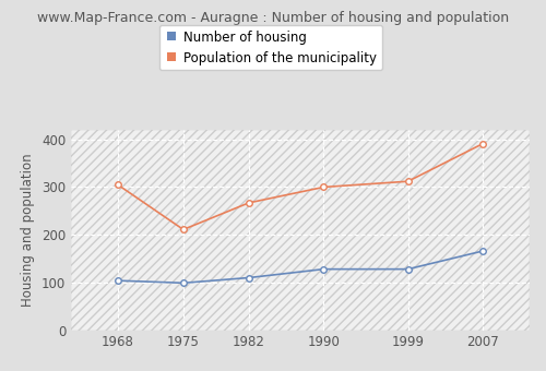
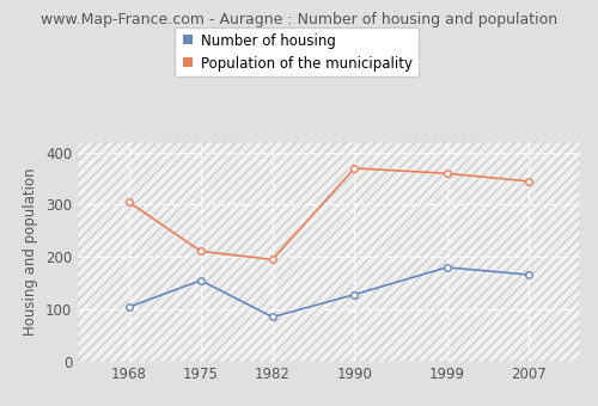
Number of housing/1975: 99 -> 155
Number of housing/1982: 110 -> 85
Population of the municipality/1982: 267 -> 195
Population of the municipality/1990: 300 -> 370
Number of housing/1999: 128 -> 180
Population of the municipality/1999: 312 -> 360
Population of the municipality/2007: 391 -> 345
